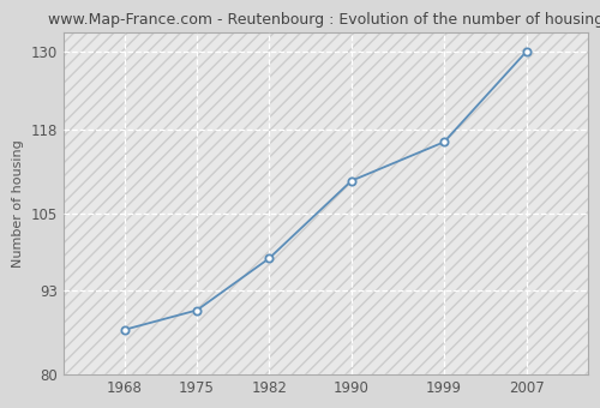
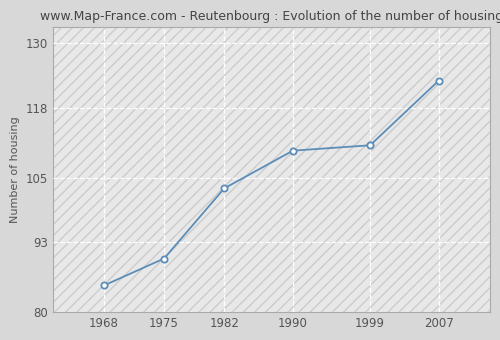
1968: 87 -> 85
1982: 98 -> 103
1999: 116 -> 111
2007: 130 -> 123
